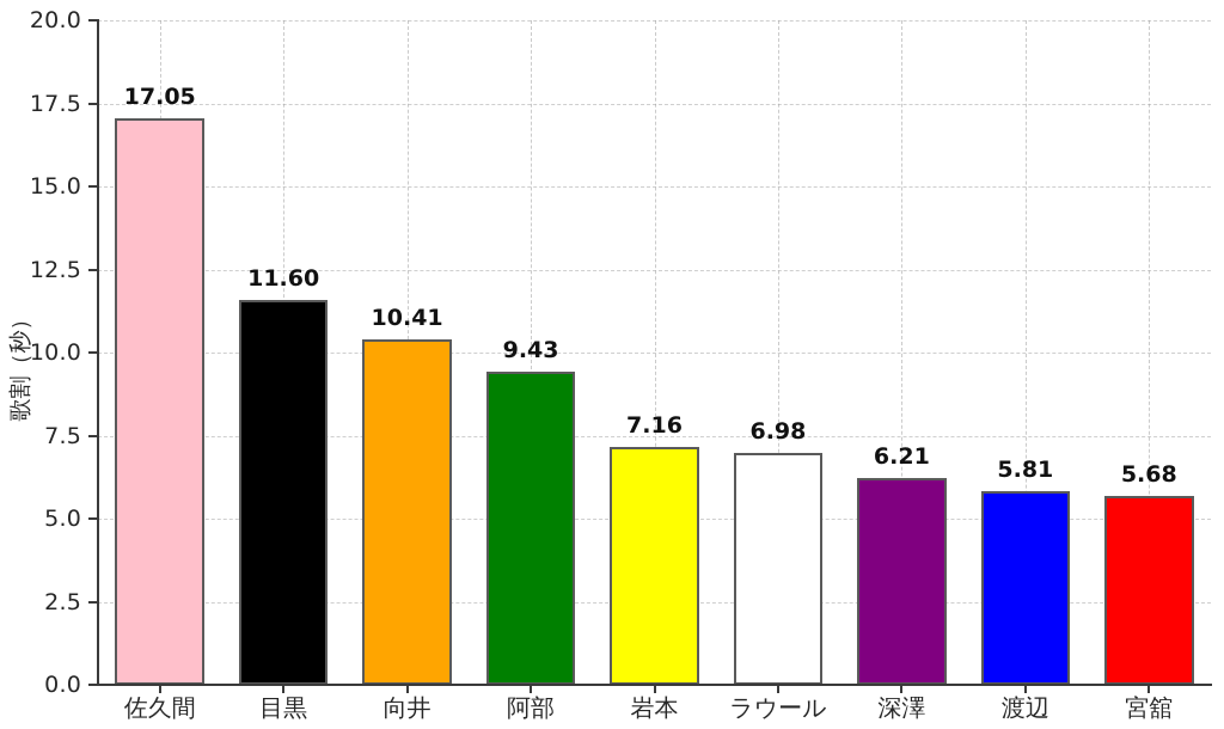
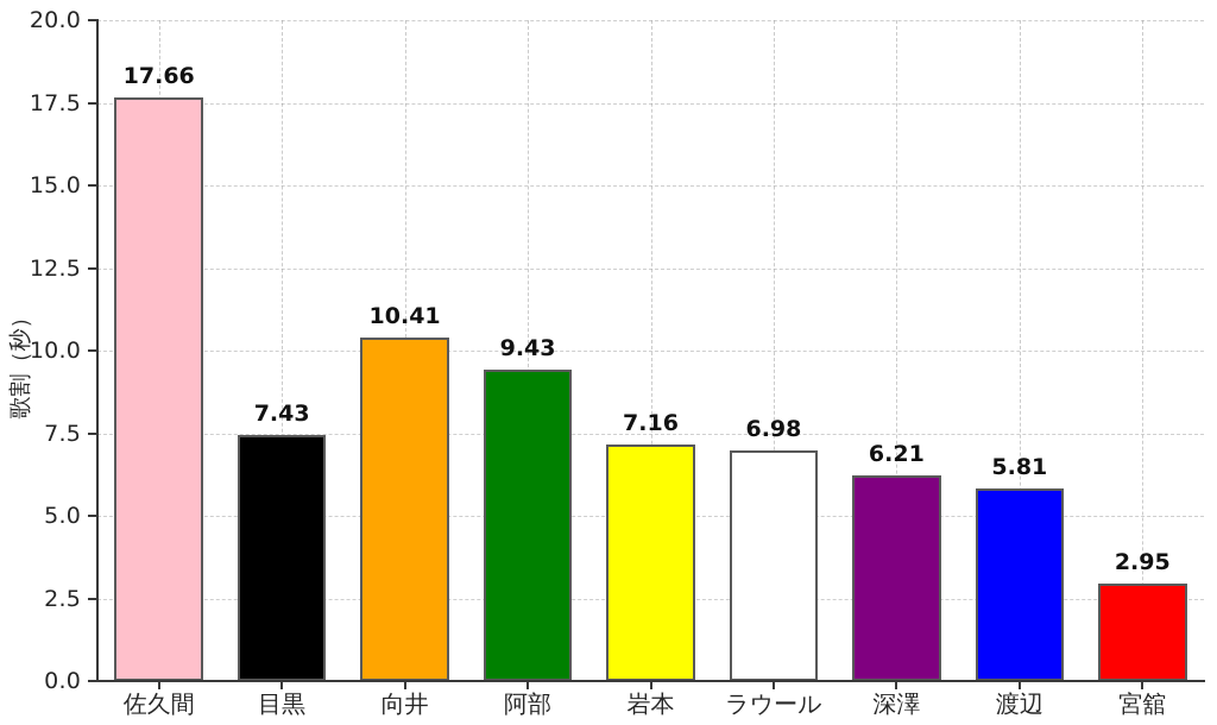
佐久間: 17.05 -> 17.66
目黒: 11.60 -> 7.43
宮舘: 5.68 -> 2.95
